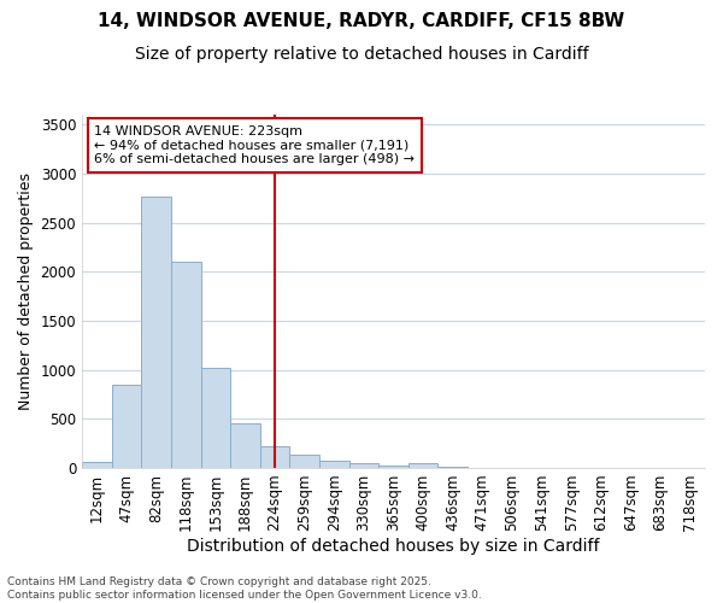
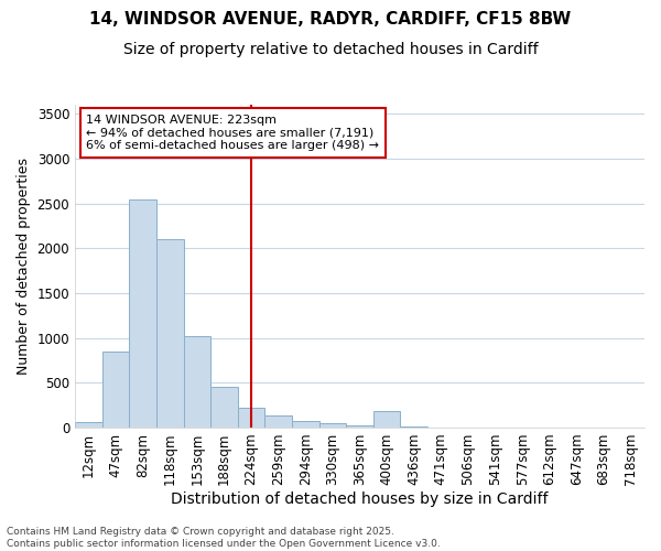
82sqm: 2770 -> 2540
400sqm: 50 -> 180
